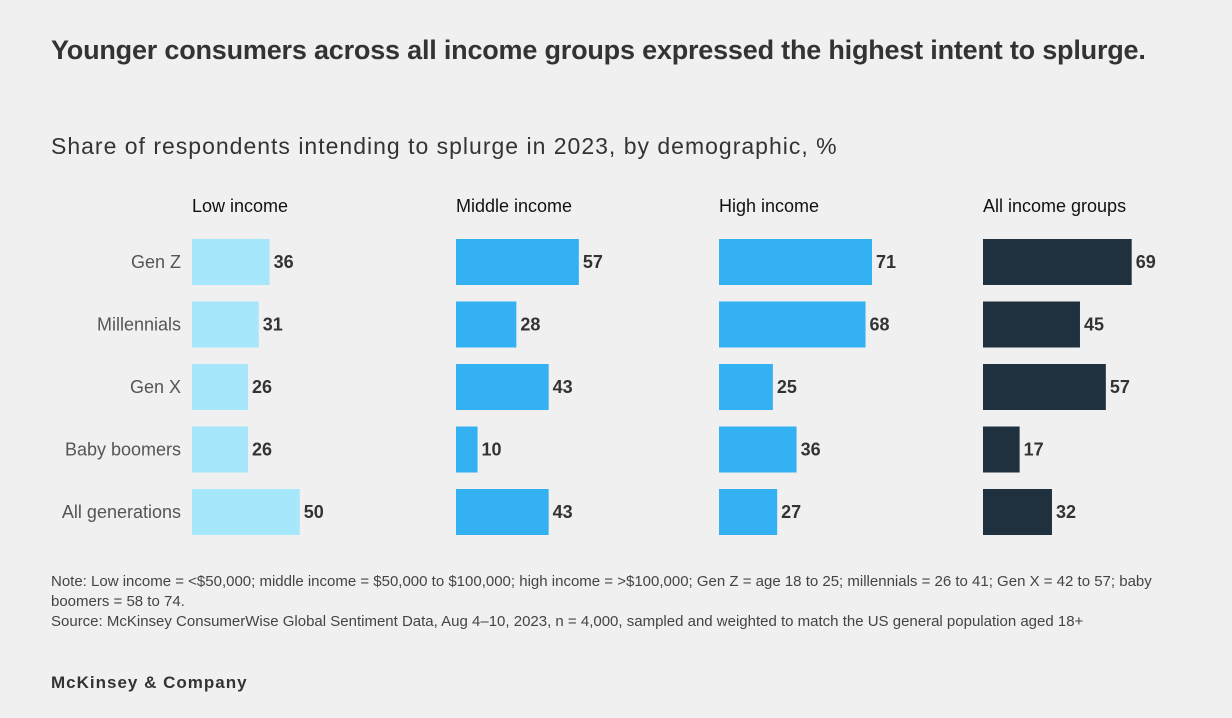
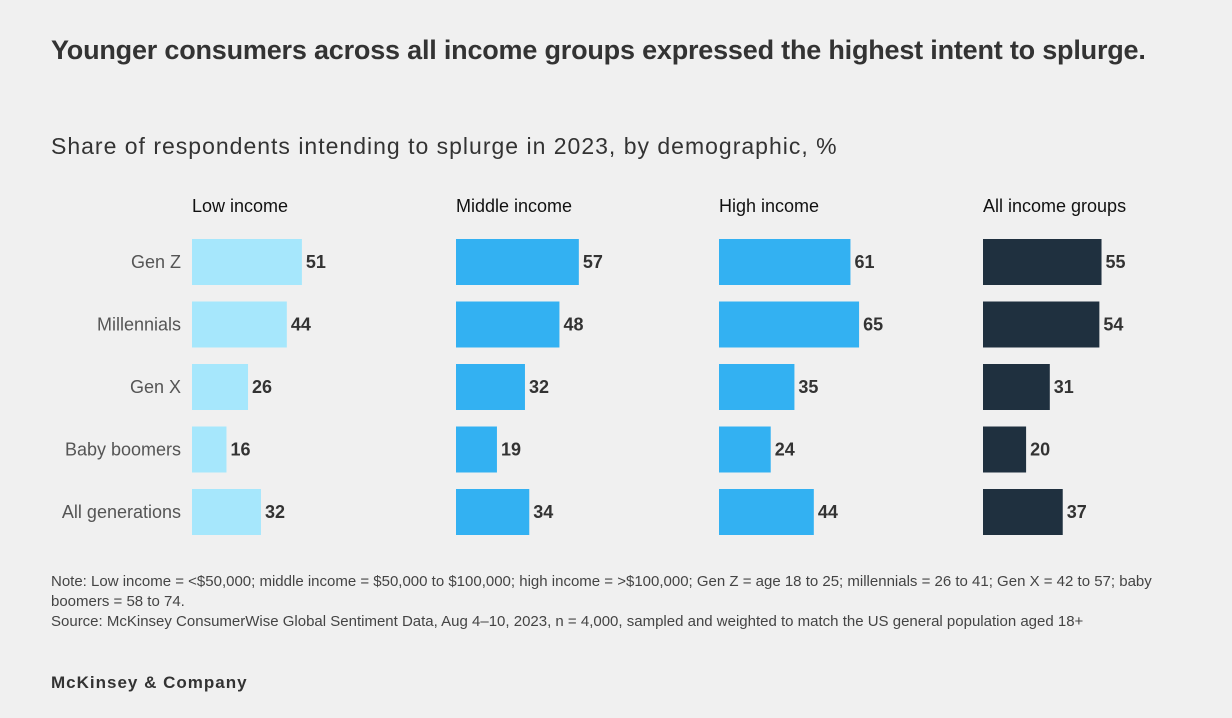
Low income/Gen Z: 36 -> 51
High income/Gen Z: 71 -> 61
All income groups/Gen Z: 69 -> 55
Low income/Millennials: 31 -> 44
Middle income/Millennials: 28 -> 48
High income/Millennials: 68 -> 65
All income groups/Millennials: 45 -> 54
Middle income/Gen X: 43 -> 32
High income/Gen X: 25 -> 35
All income groups/Gen X: 57 -> 31
Low income/Baby boomers: 26 -> 16
Middle income/Baby boomers: 10 -> 19
High income/Baby boomers: 36 -> 24
All income groups/Baby boomers: 17 -> 20
Low income/All generations: 50 -> 32
Middle income/All generations: 43 -> 34
High income/All generations: 27 -> 44
All income groups/All generations: 32 -> 37
